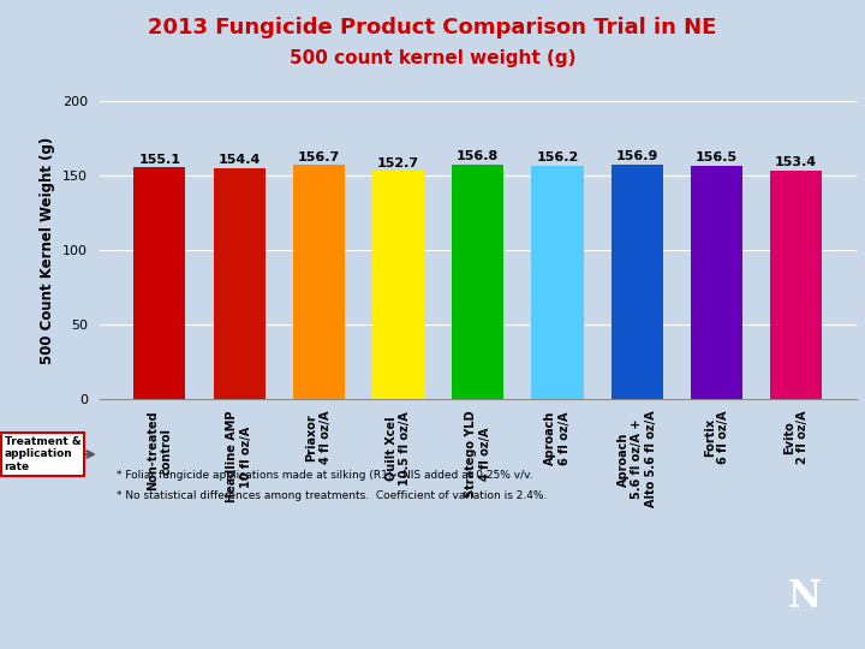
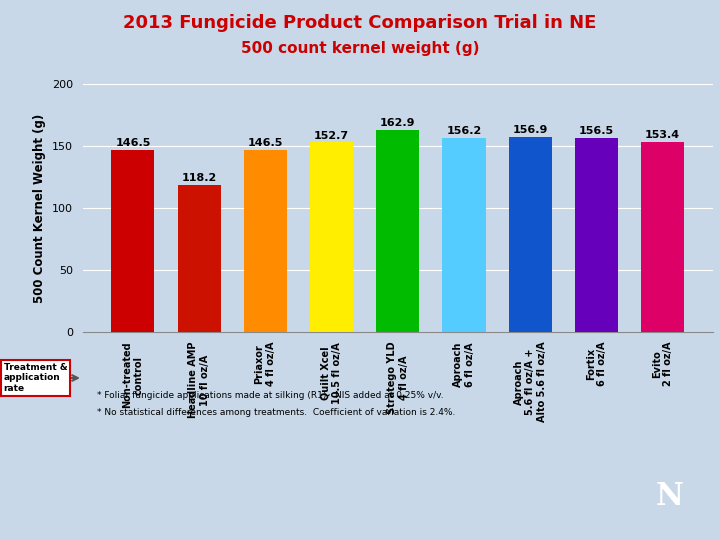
Non-treated control: 155.1 -> 146.5
Headline AMP 10 fl oz/A: 154.4 -> 118.2
Priaxor 4 fl oz/A: 156.7 -> 146.5
Stratego YLD 4 fl oz/A: 156.8 -> 162.9
